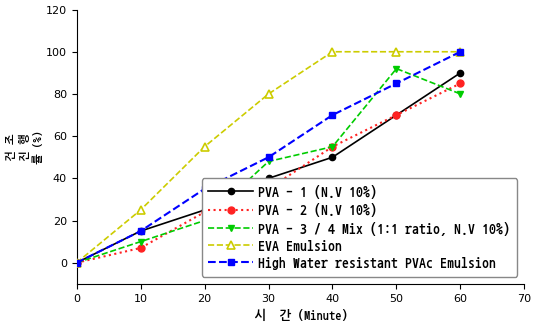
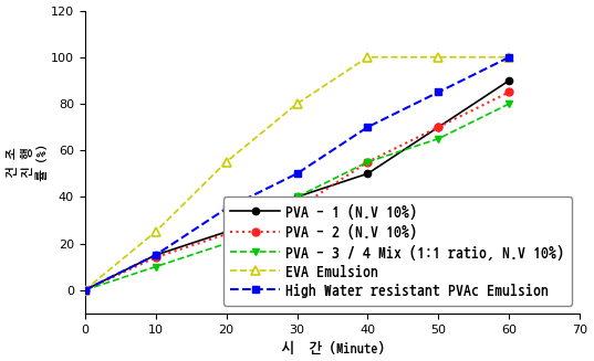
PVA - 2 (N.V 10%)/10: 7 -> 14
PVA - 3 / 4 Mix (1:1 ratio, N.V 10%)/30: 48 -> 40
PVA - 3 / 4 Mix (1:1 ratio, N.V 10%)/50: 92 -> 65
